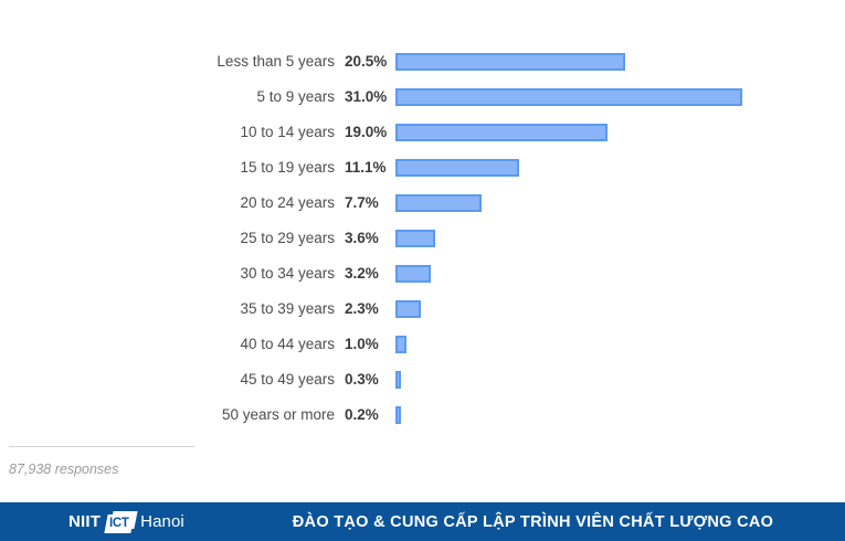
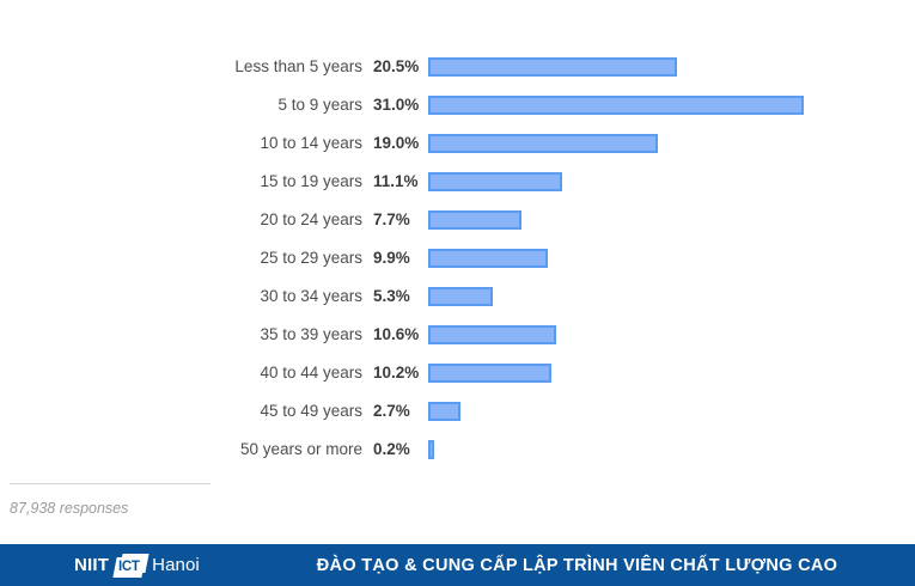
25 to 29 years: 3.6% -> 9.9%
30 to 34 years: 3.2% -> 5.3%
35 to 39 years: 2.3% -> 10.6%
40 to 44 years: 1.0% -> 10.2%
45 to 49 years: 0.3% -> 2.7%
